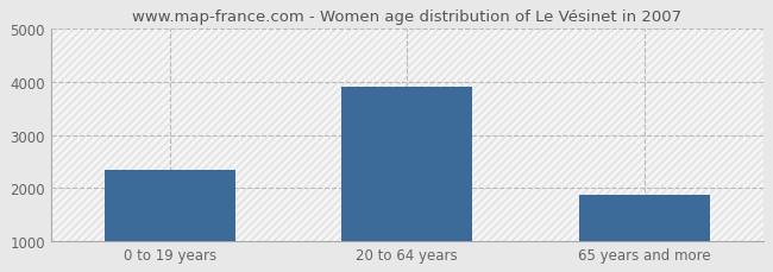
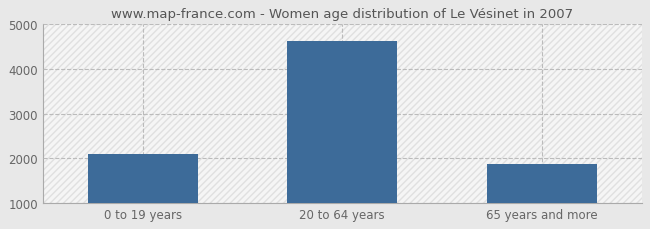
0 to 19 years: 2350 -> 2090
20 to 64 years: 3900 -> 4630
